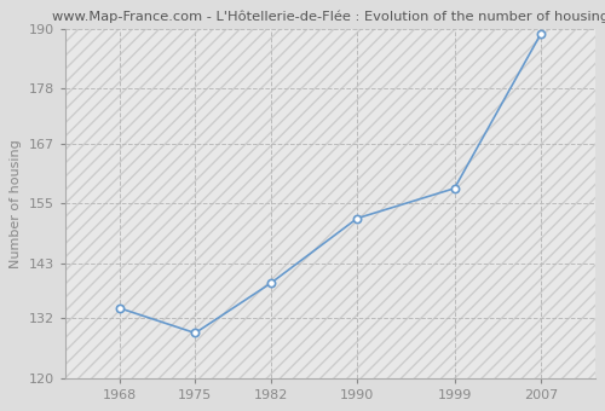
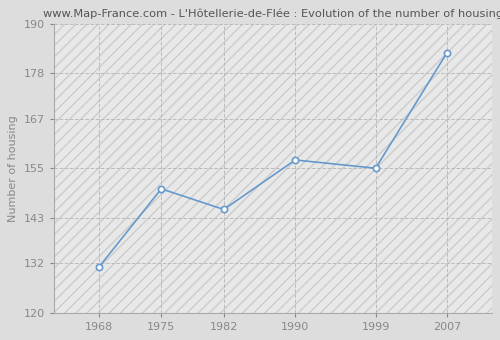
1968: 134 -> 131
1975: 129 -> 150
1982: 139 -> 145
1990: 152 -> 157
1999: 158 -> 155
2007: 189 -> 183
